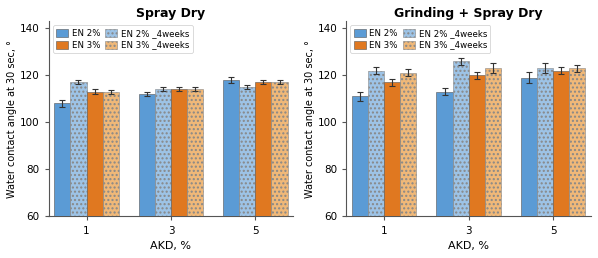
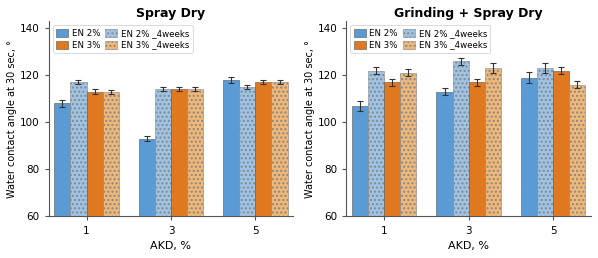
Spray Dry/EN 2%/3: 112 -> 93
Grinding + Spray Dry/EN 2%/1: 111 -> 107
Grinding + Spray Dry/EN 3%/3: 120 -> 117
Grinding + Spray Dry/EN 3% _4weeks/5: 123 -> 116
